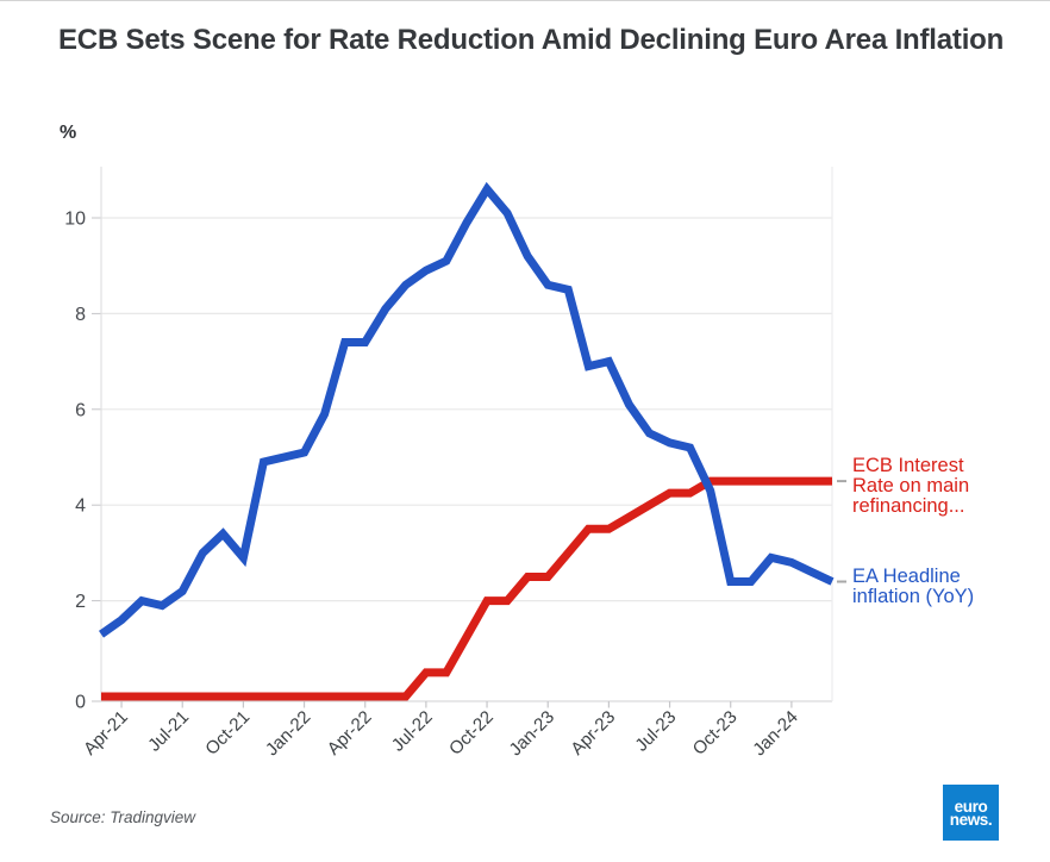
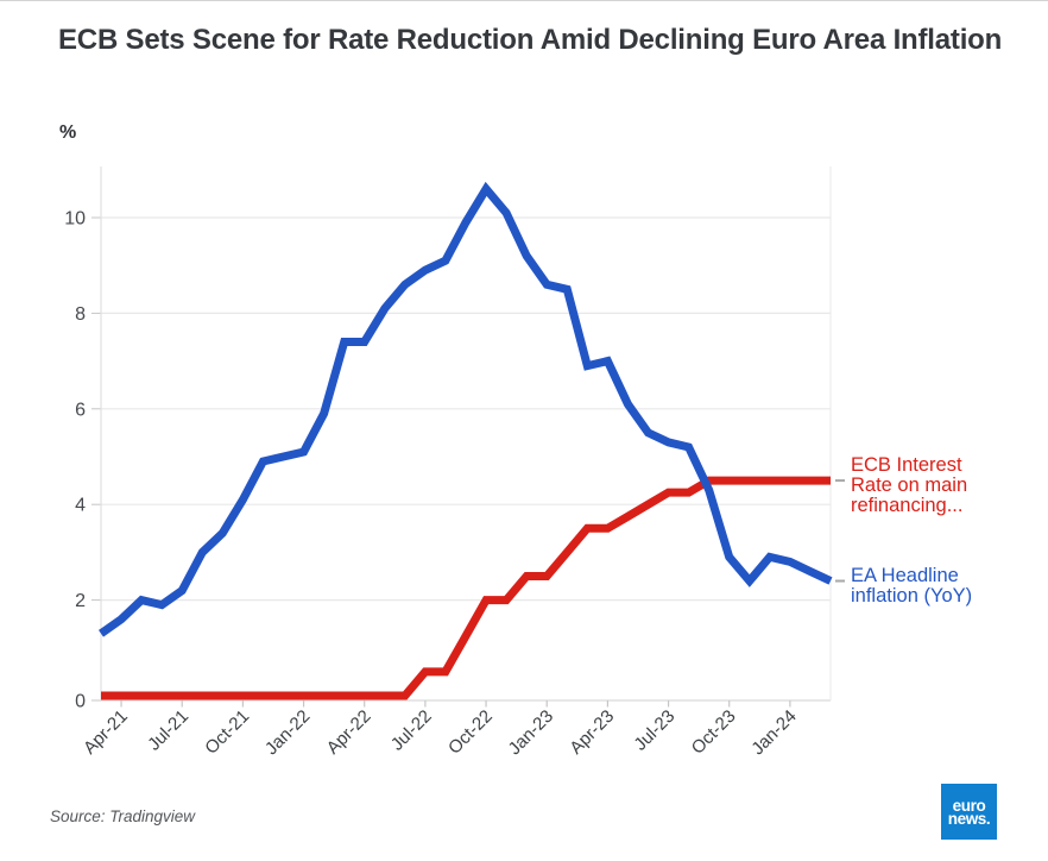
EA Headline inflation (YoY)/Oct-21: 2.9 -> 4.1
EA Headline inflation (YoY)/Oct-23: 2.4 -> 2.9
